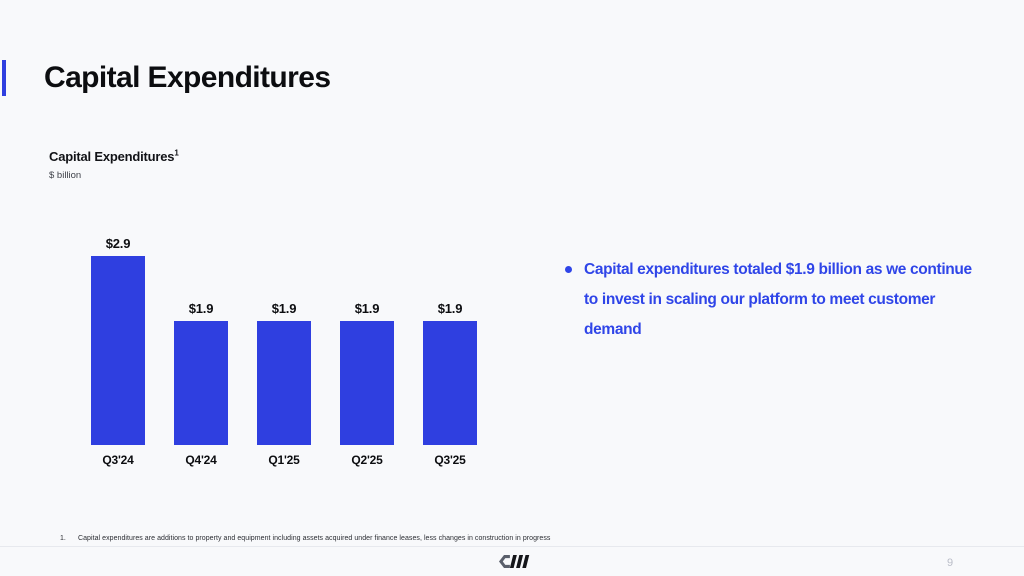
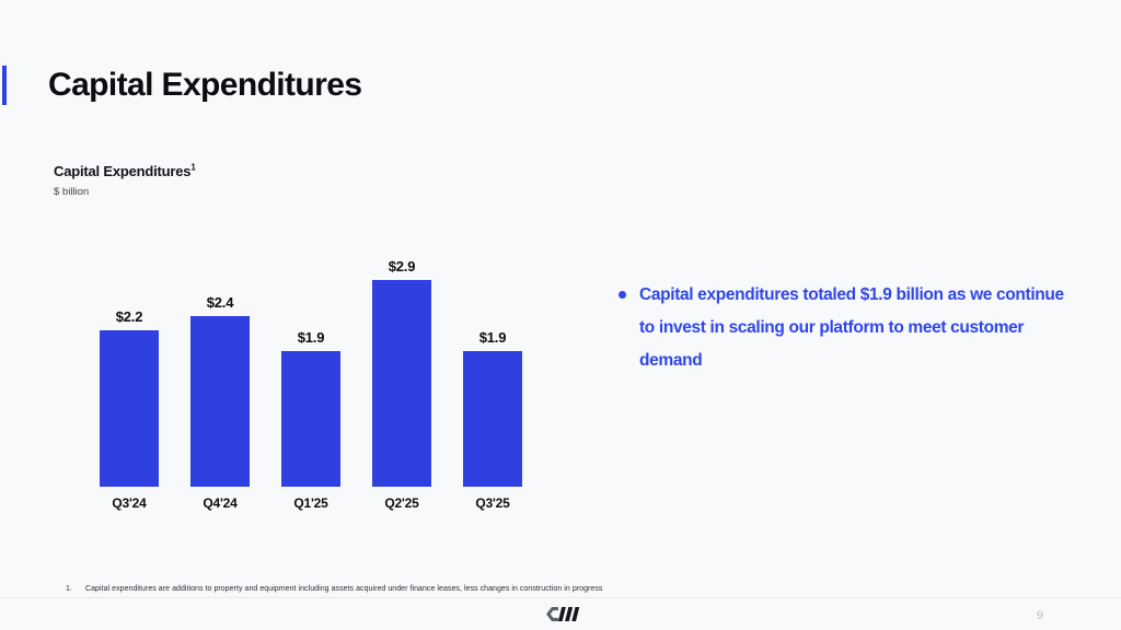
Q3'24: $2.9 -> $2.2
Q4'24: $1.9 -> $2.4
Q2'25: $1.9 -> $2.9
